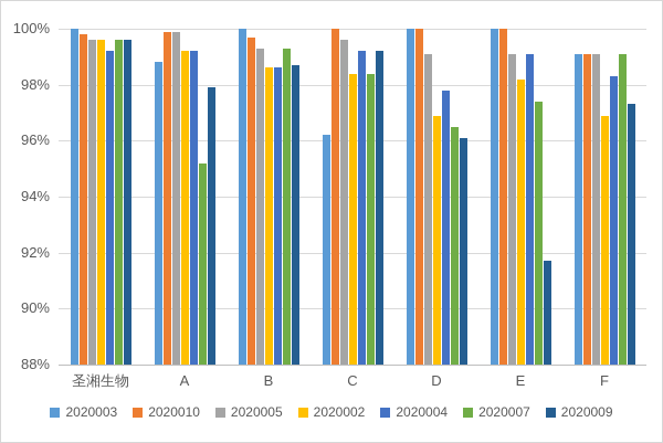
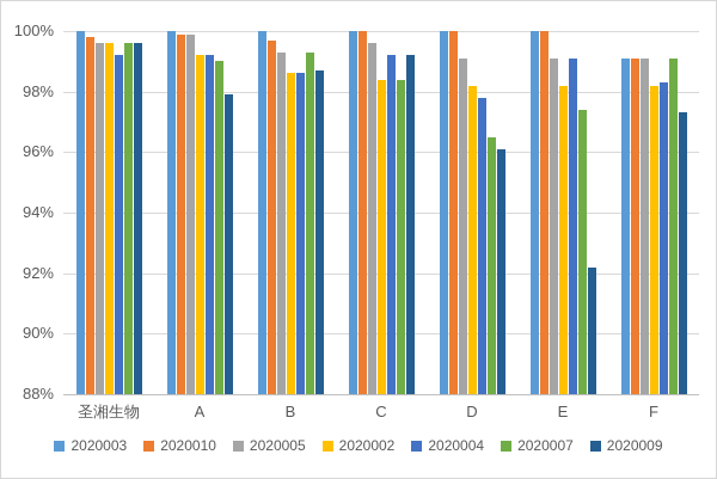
2020003/A: 98.8% -> 100.0%
2020007/A: 95.2% -> 99.0%
2020003/C: 96.2% -> 100.0%
2020002/D: 96.9% -> 98.2%
2020009/E: 91.7% -> 92.2%
2020002/F: 96.9% -> 98.2%
